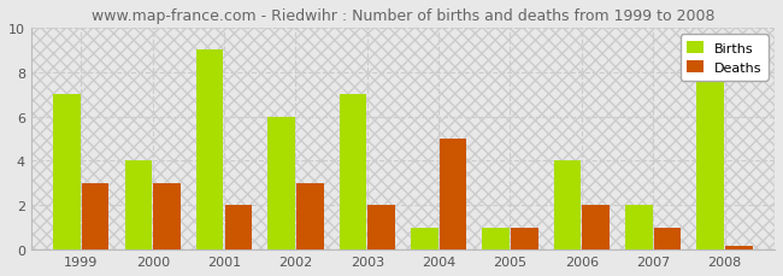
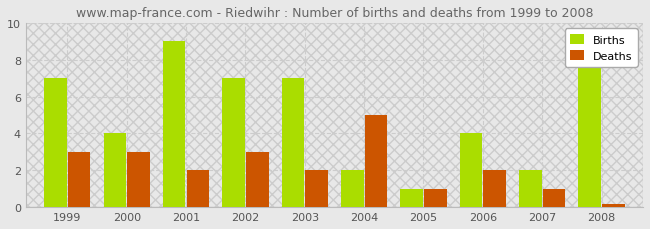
Births/2002: 6 -> 7
Births/2004: 1 -> 2
